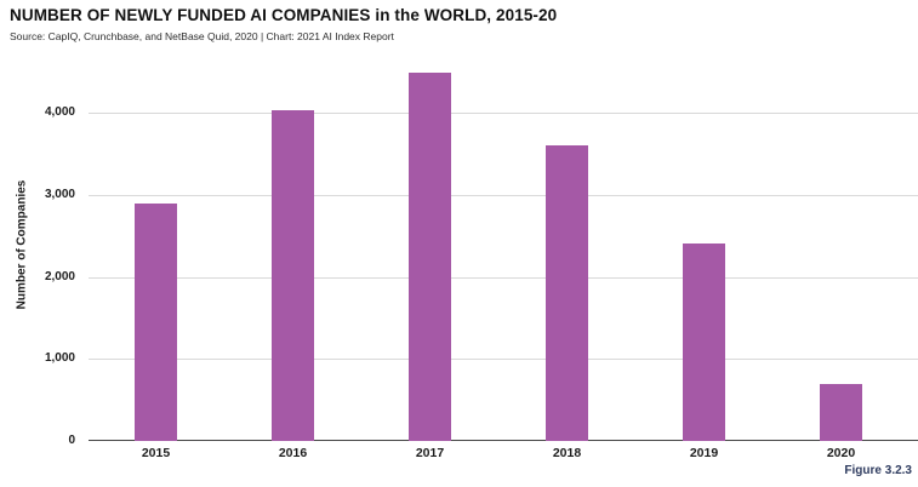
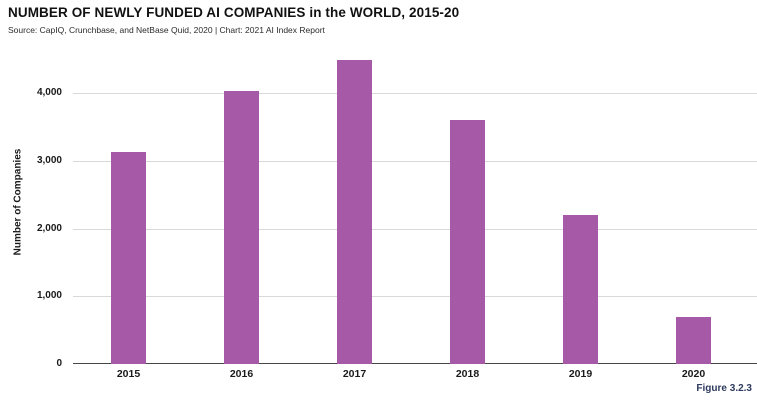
2015: 2900 -> 3100
2019: 2400 -> 2200
